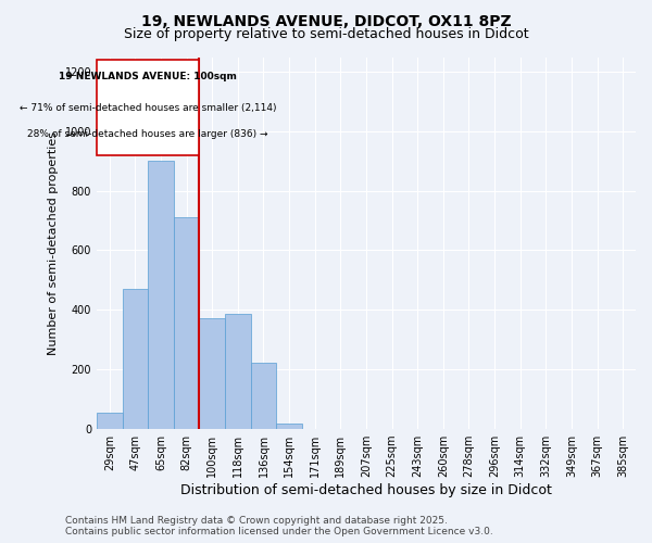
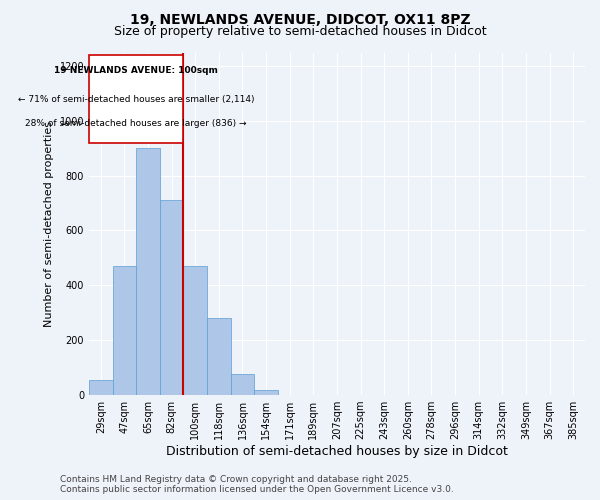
100sqm: 370 -> 470
118sqm: 385 -> 280
136sqm: 220 -> 75
